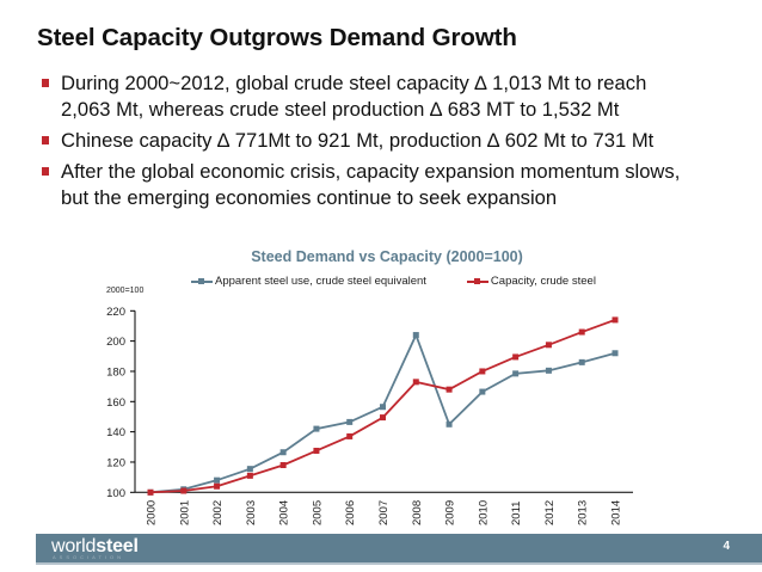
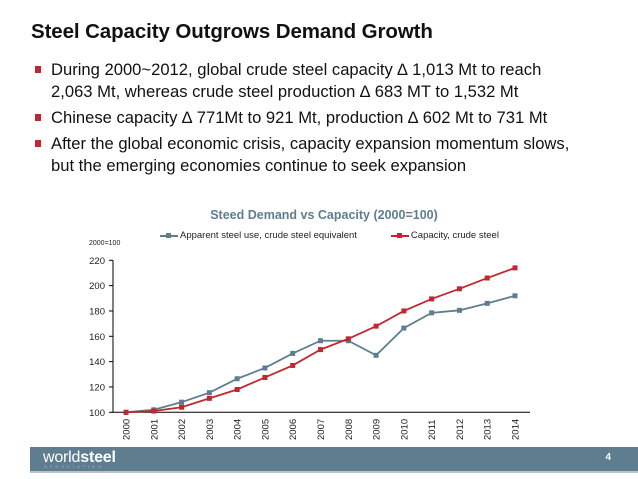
Apparent steel use, crude steel equivalent/2005: 142 -> 135
Apparent steel use, crude steel equivalent/2008: 204 -> 156
Capacity, crude steel/2008: 173 -> 158
